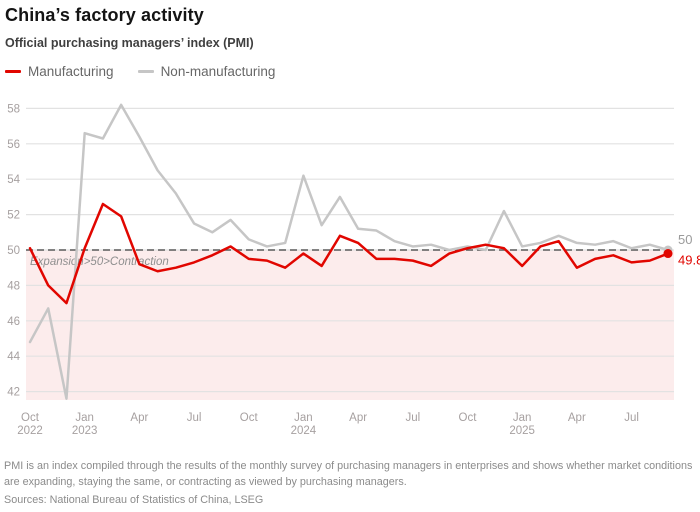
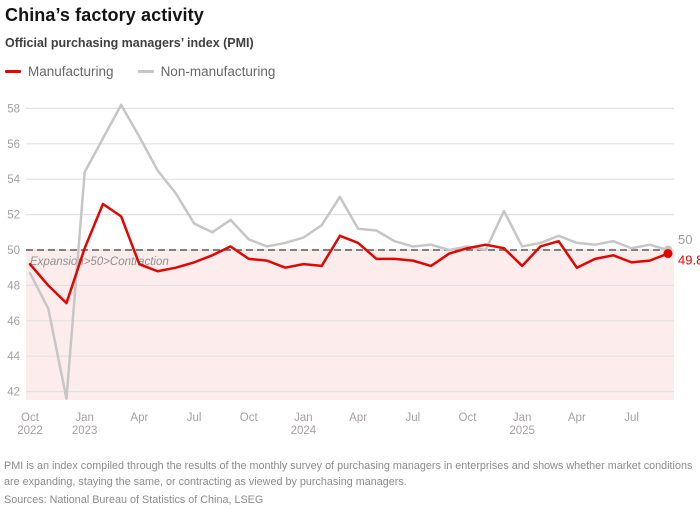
Manufacturing/Oct 2022: 50.1 -> 49.2
Non-manufacturing/Oct 2022: 44.8 -> 48.7
Non-manufacturing/Jan 2023: 56.6 -> 54.4
Manufacturing/Jan 2024: 49.8 -> 49.2
Non-manufacturing/Jan 2024: 54.2 -> 50.7
